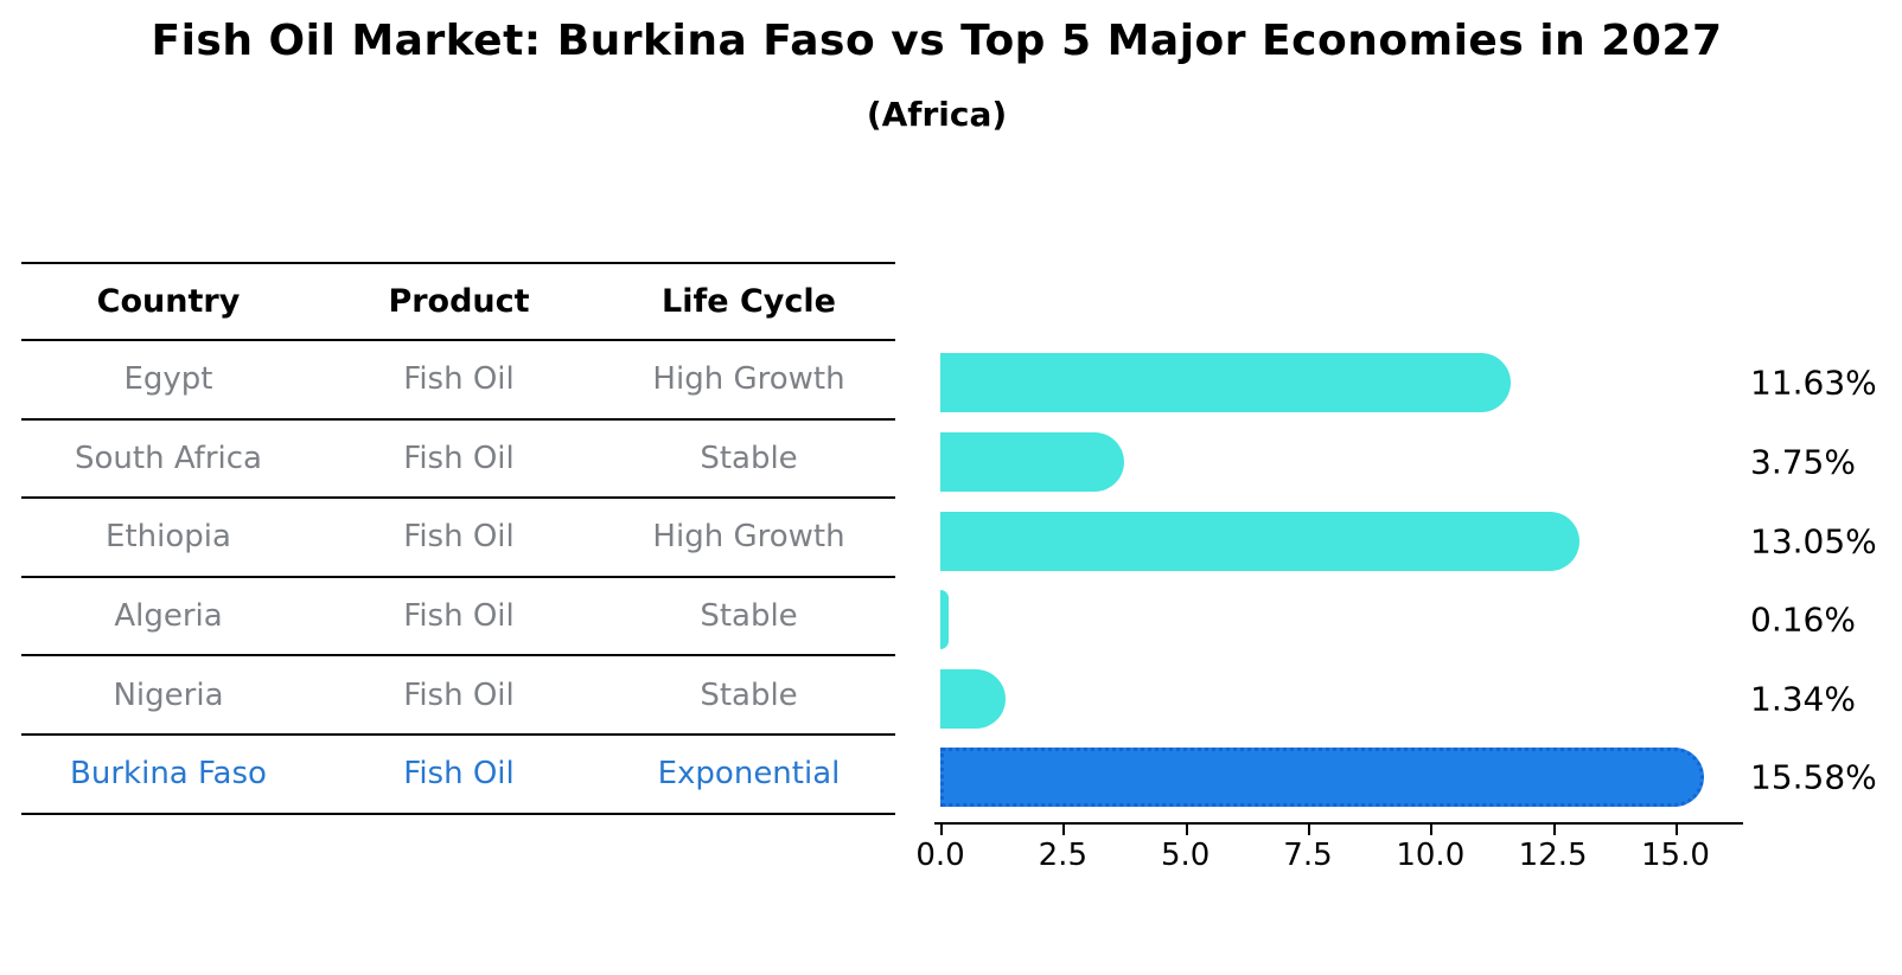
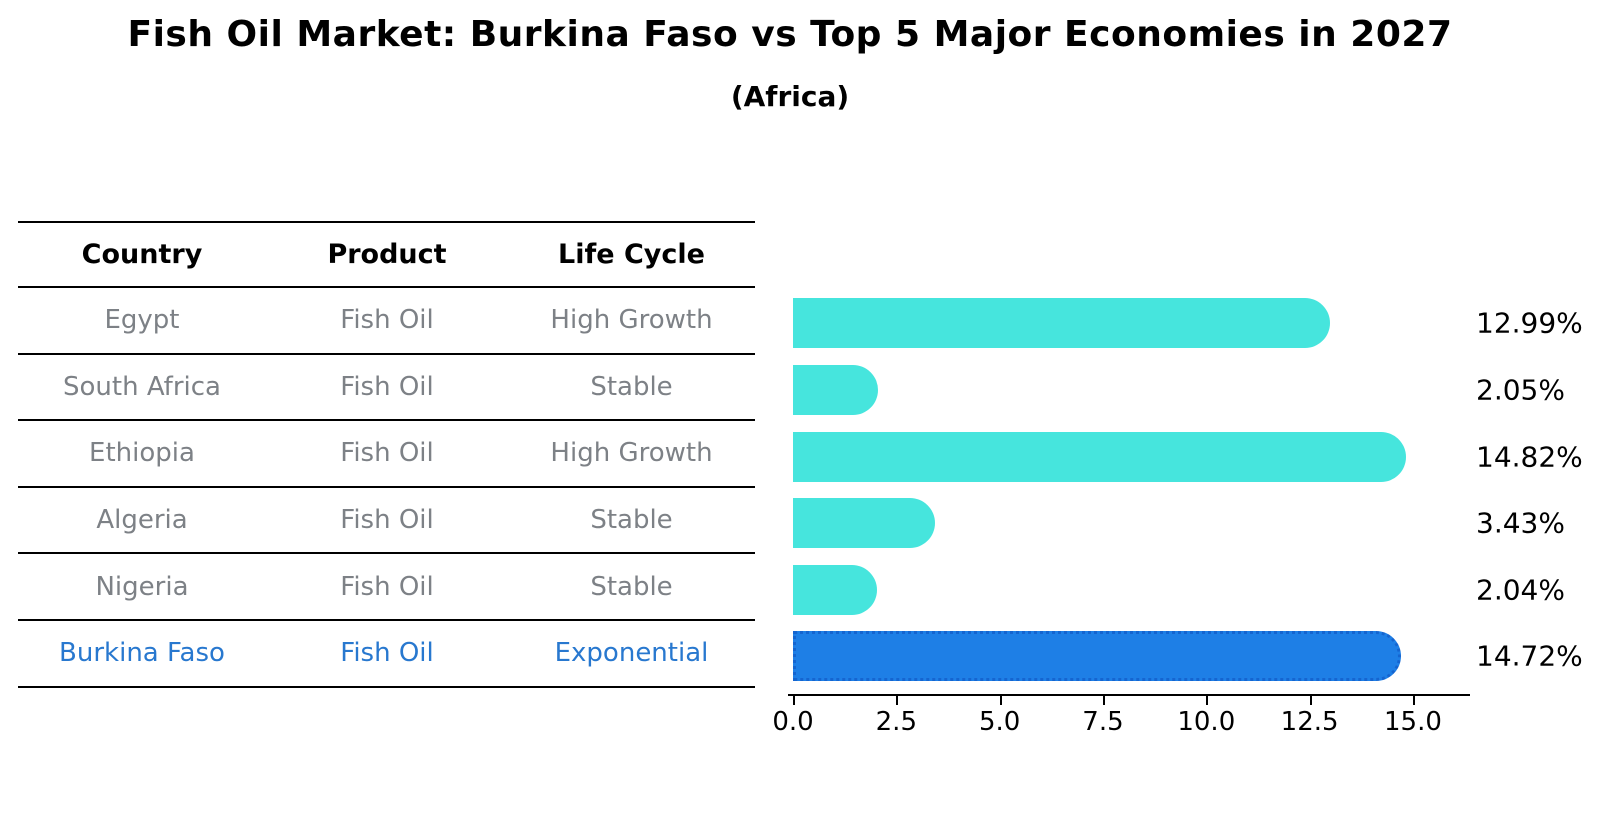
Egypt: 11.63% -> 12.99%
South Africa: 3.75% -> 2.05%
Ethiopia: 13.05% -> 14.82%
Algeria: 0.16% -> 3.43%
Nigeria: 1.34% -> 2.04%
Burkina Faso: 15.58% -> 14.72%
